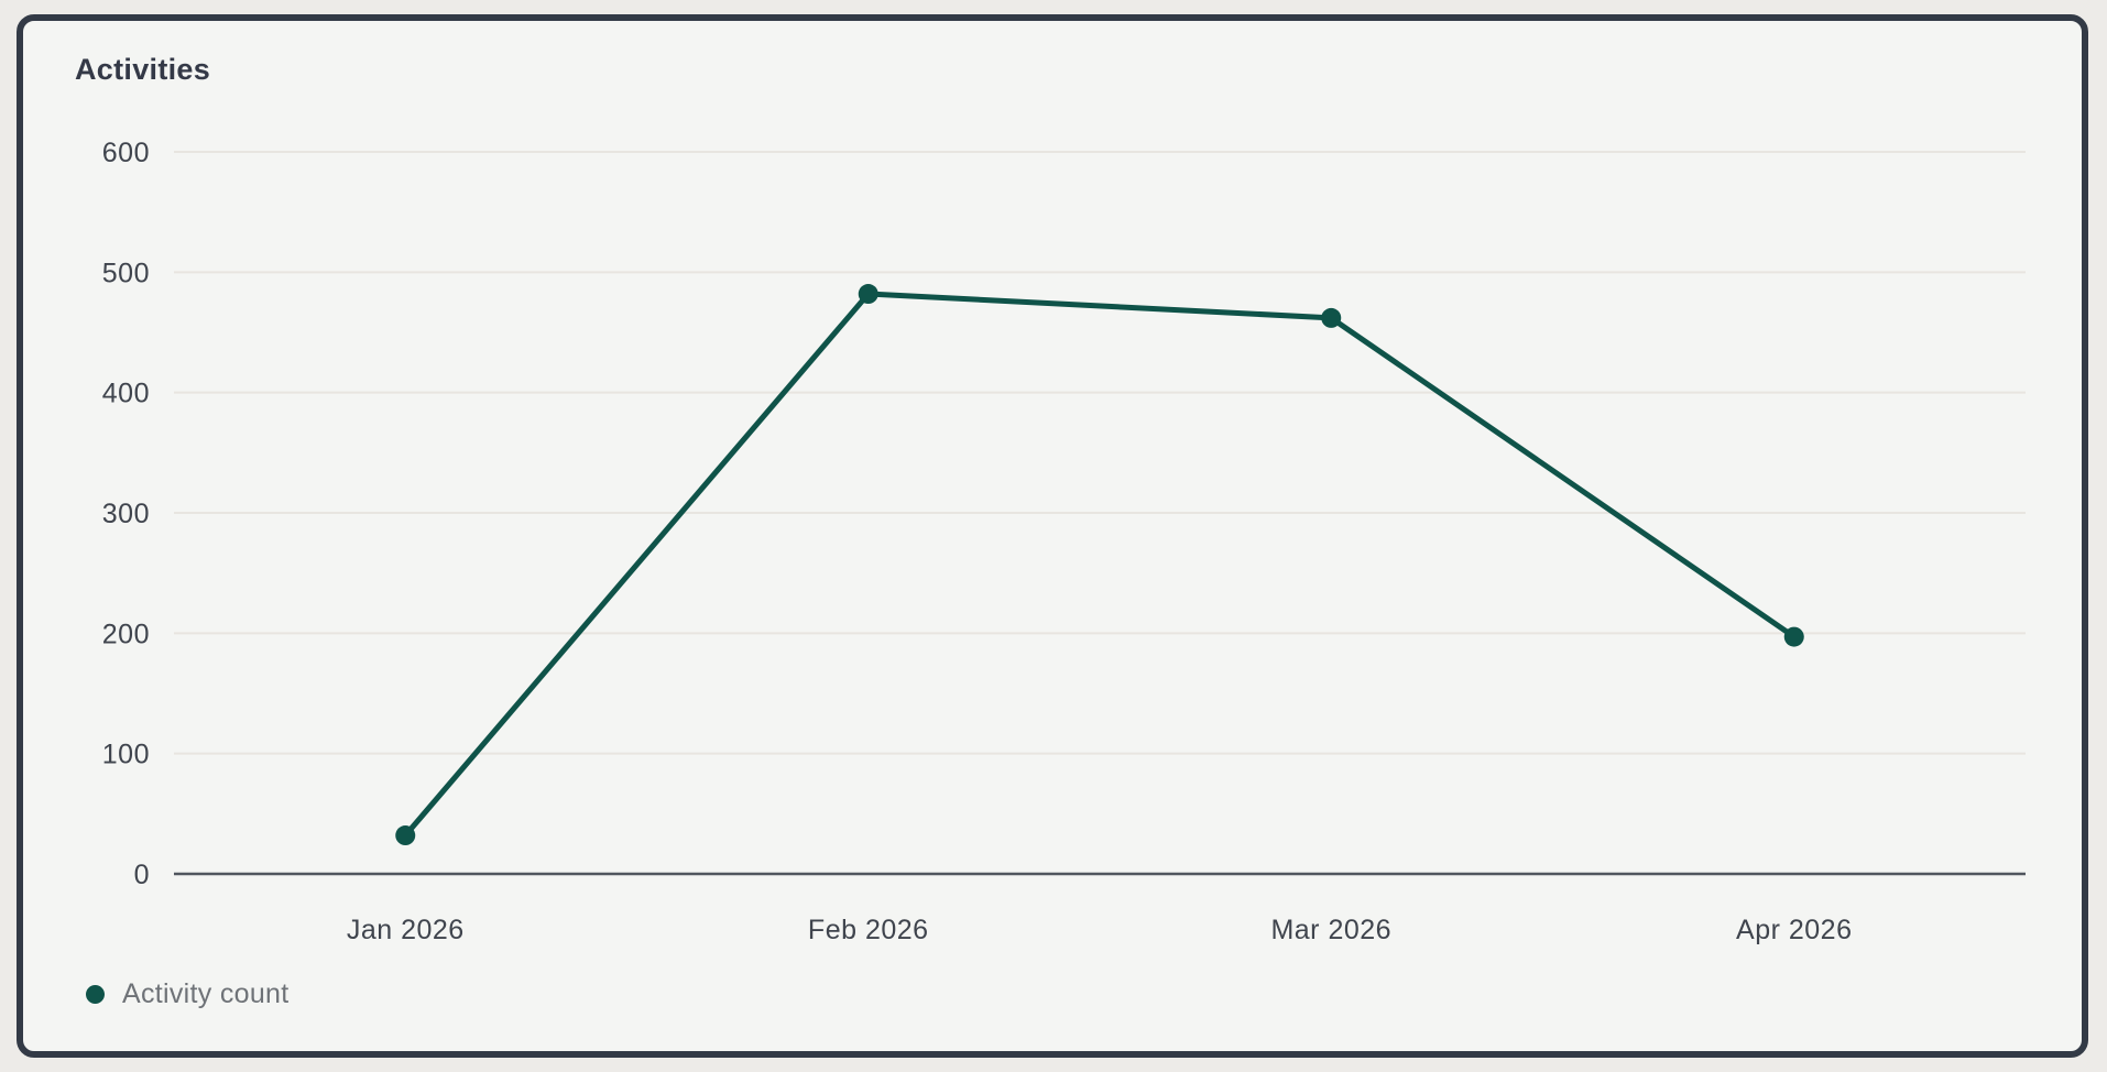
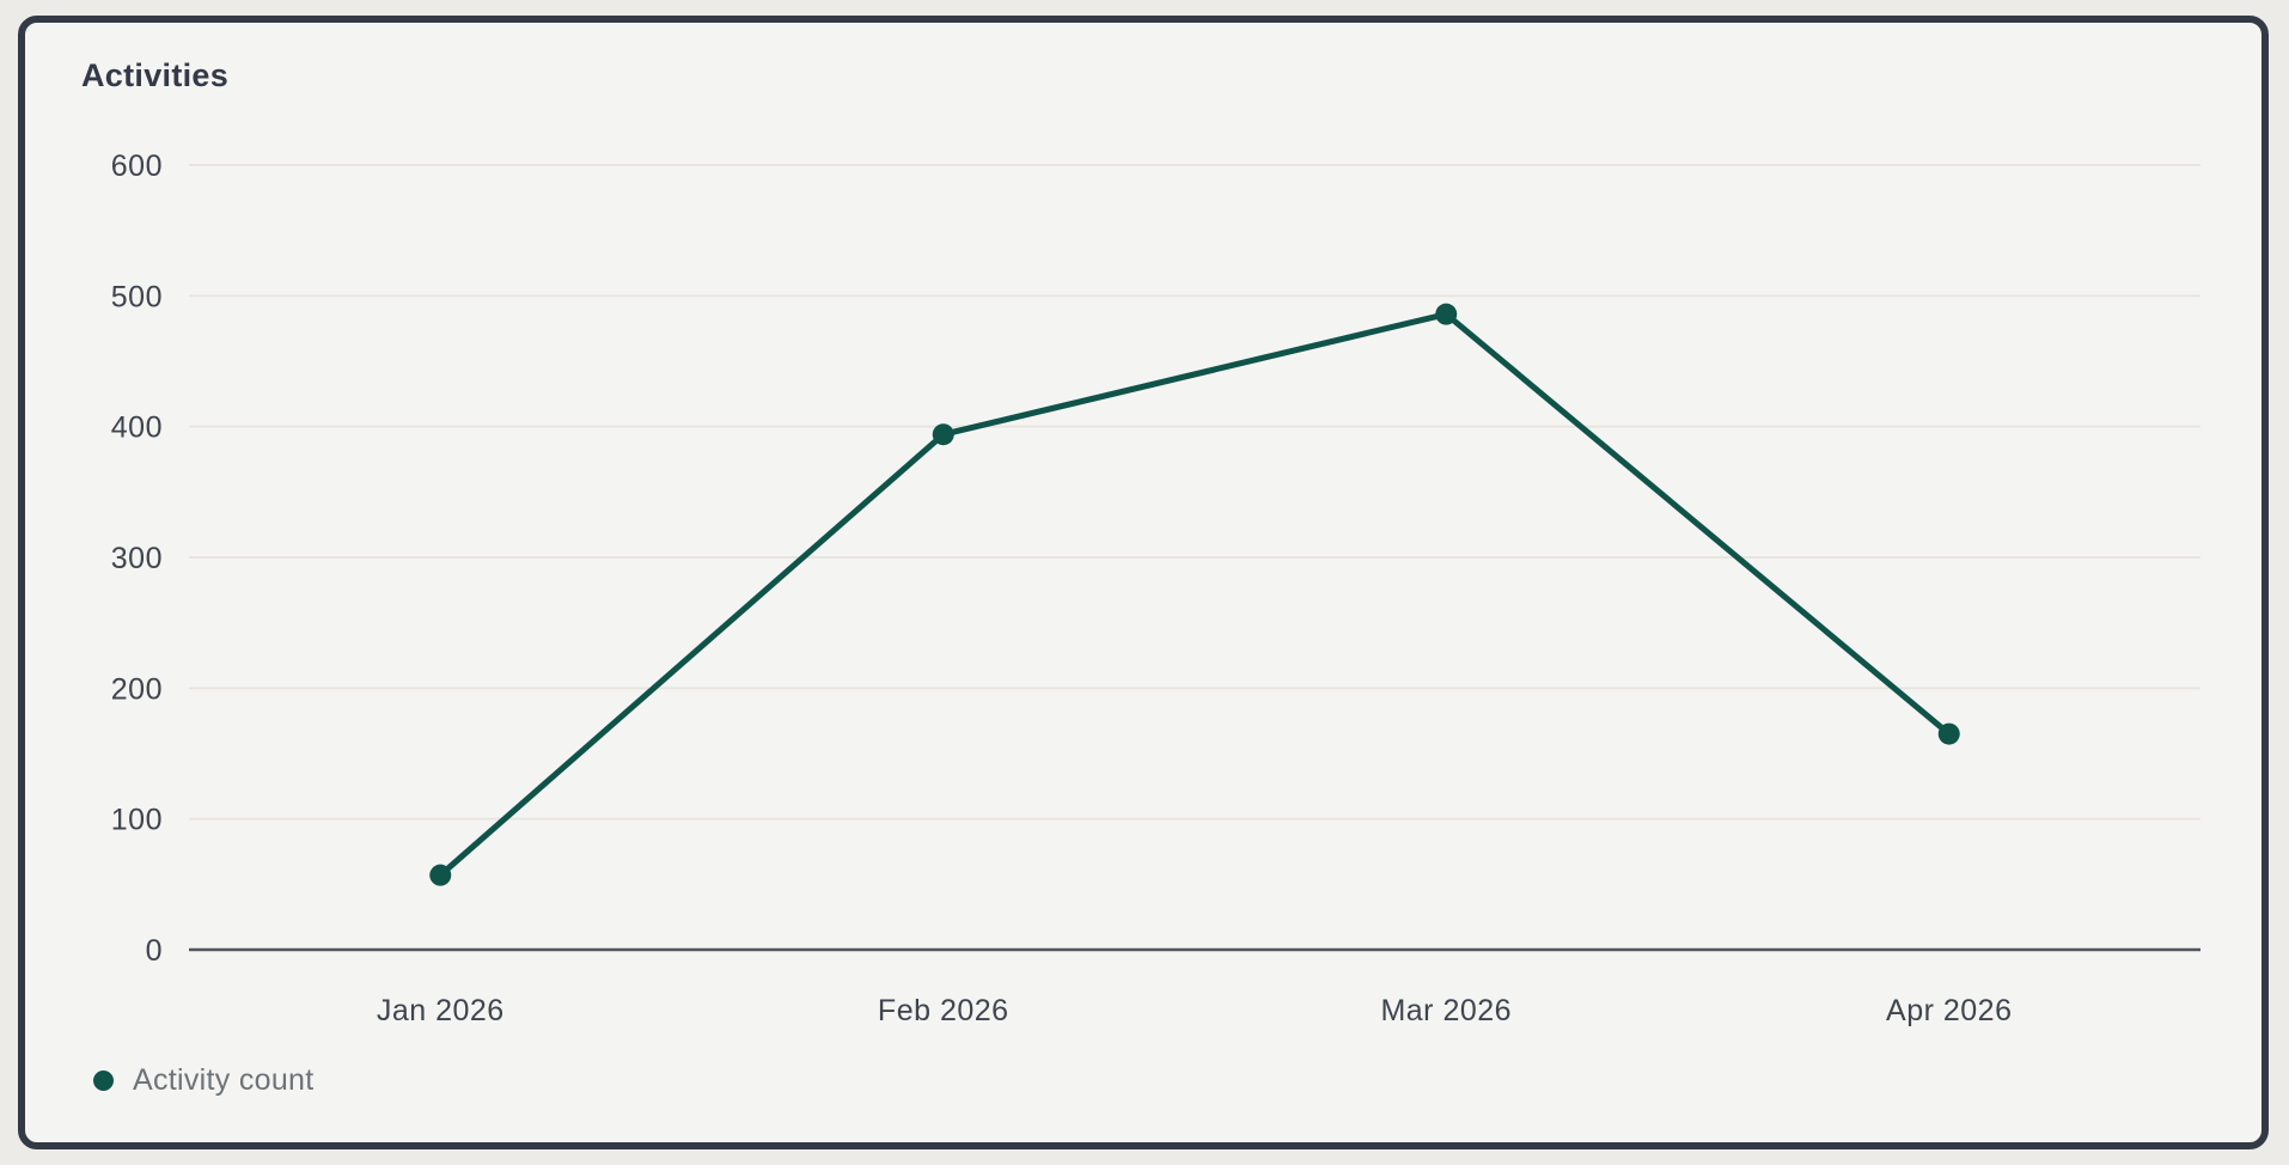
Jan 2026: 32 -> 57
Feb 2026: 482 -> 394
Mar 2026: 462 -> 486
Apr 2026: 197 -> 165
